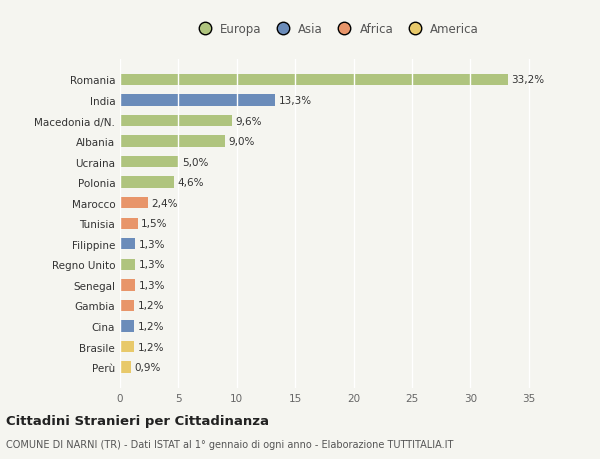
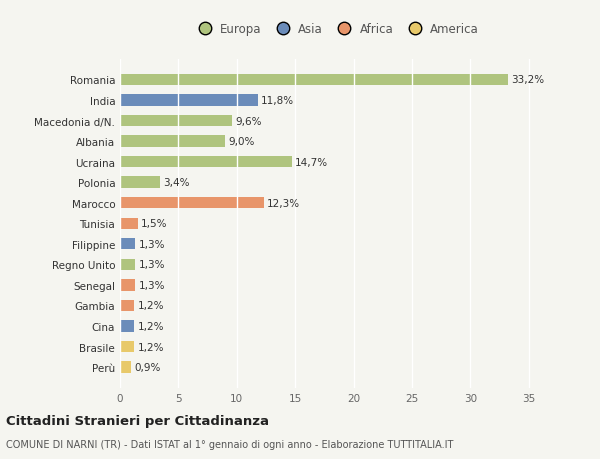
India: 13,3% -> 11,8%
Ucraina: 5,0% -> 14,7%
Polonia: 4,6% -> 3,4%
Marocco: 2,4% -> 12,3%
